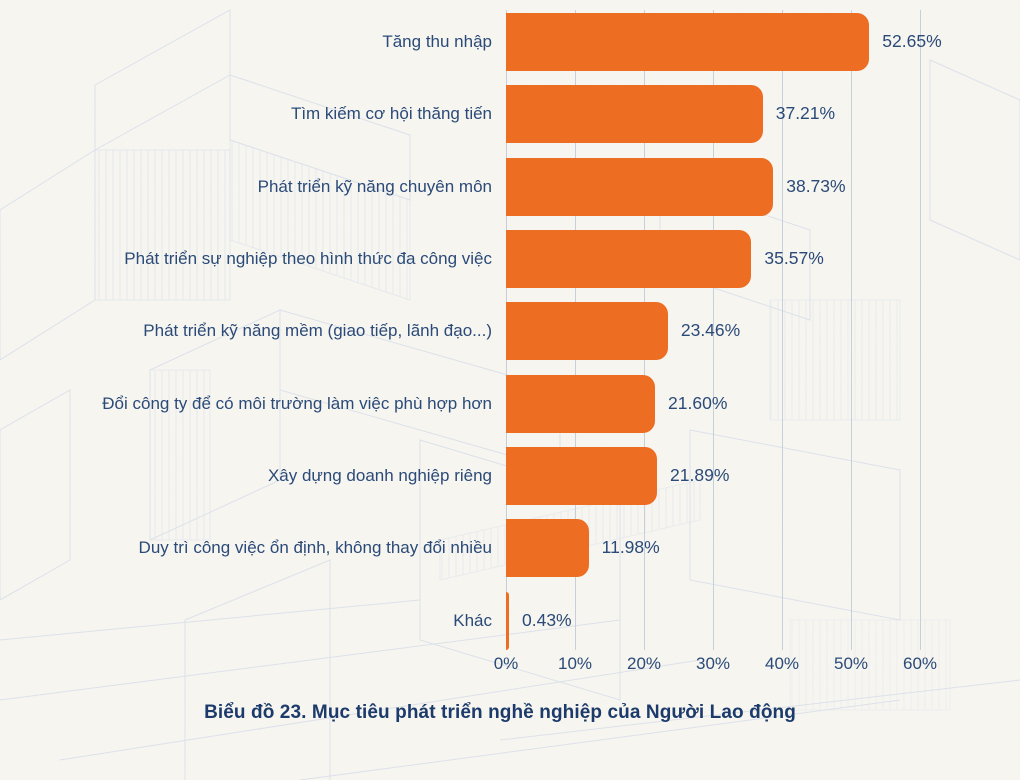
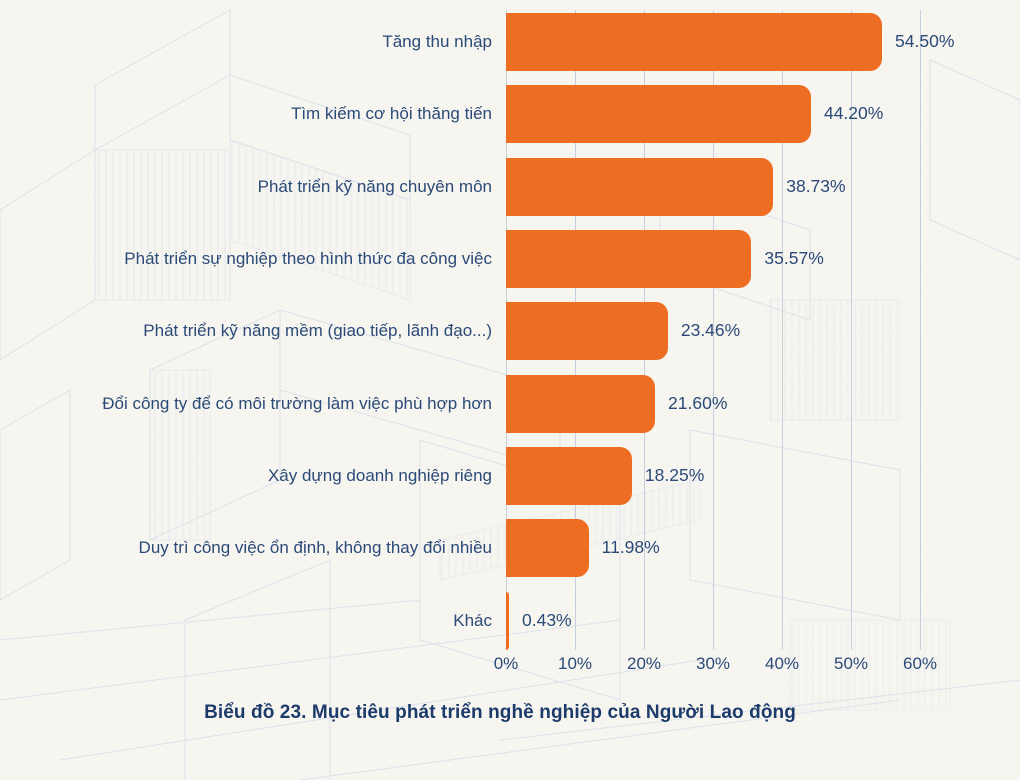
Tăng thu nhập: 52.65% -> 54.50%
Tìm kiếm cơ hội thăng tiến: 37.21% -> 44.20%
Xây dựng doanh nghiệp riêng: 21.89% -> 18.25%
